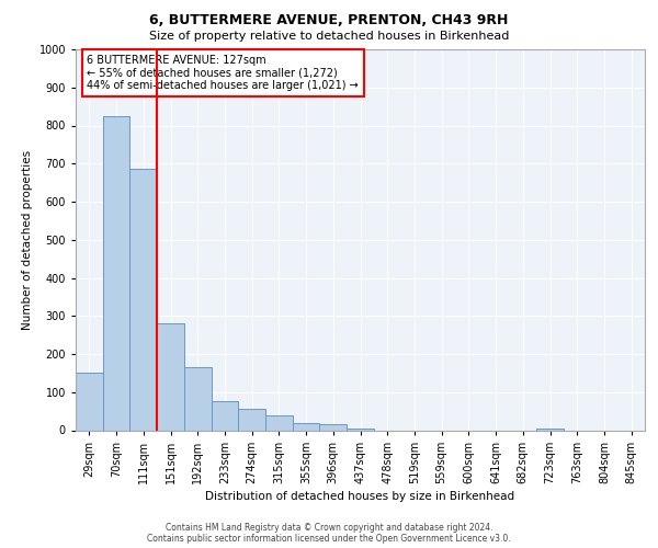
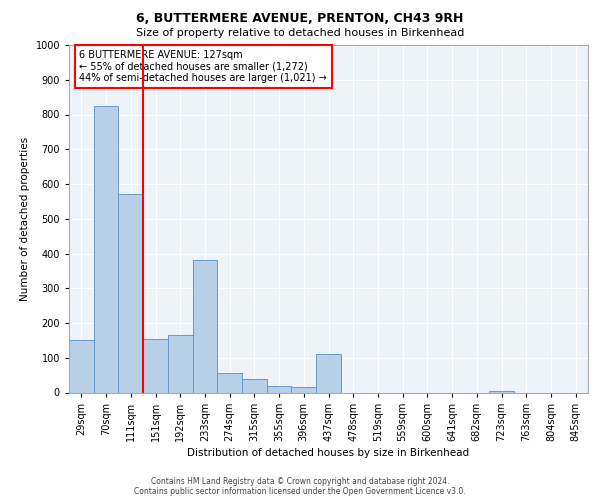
111sqm: 685 -> 570
151sqm: 280 -> 155
233sqm: 75 -> 380
437sqm: 5 -> 110
